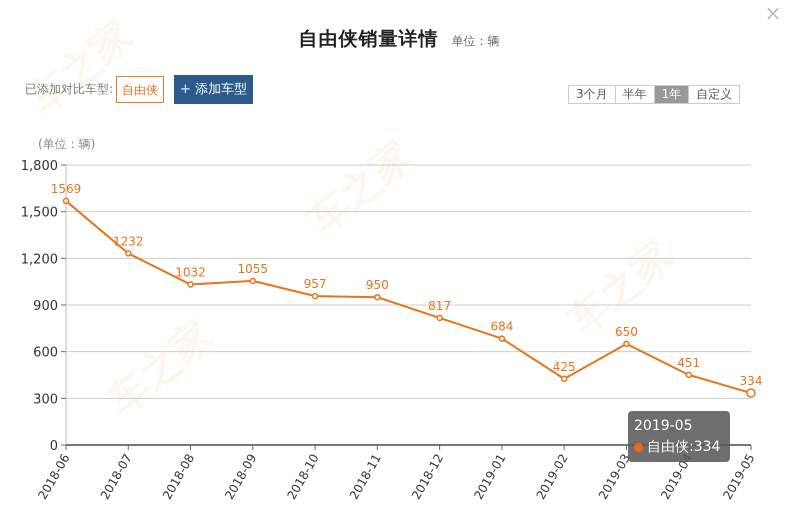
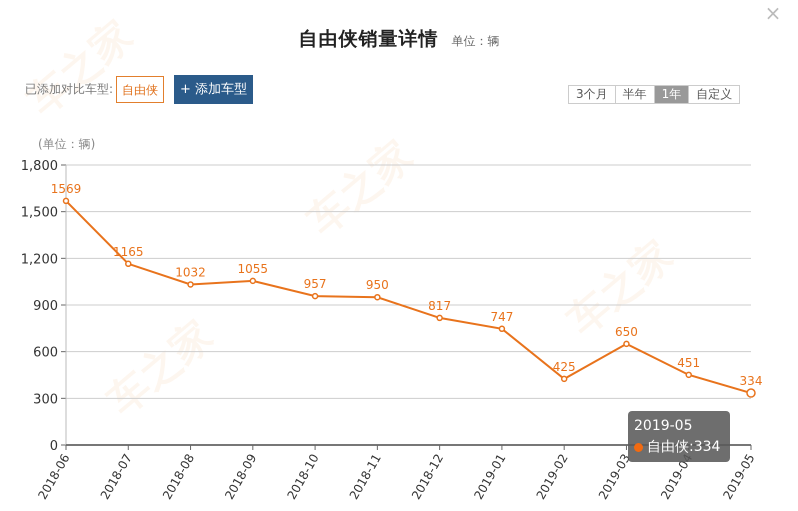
2018-07: 1232 -> 1165
2019-01: 684 -> 747
